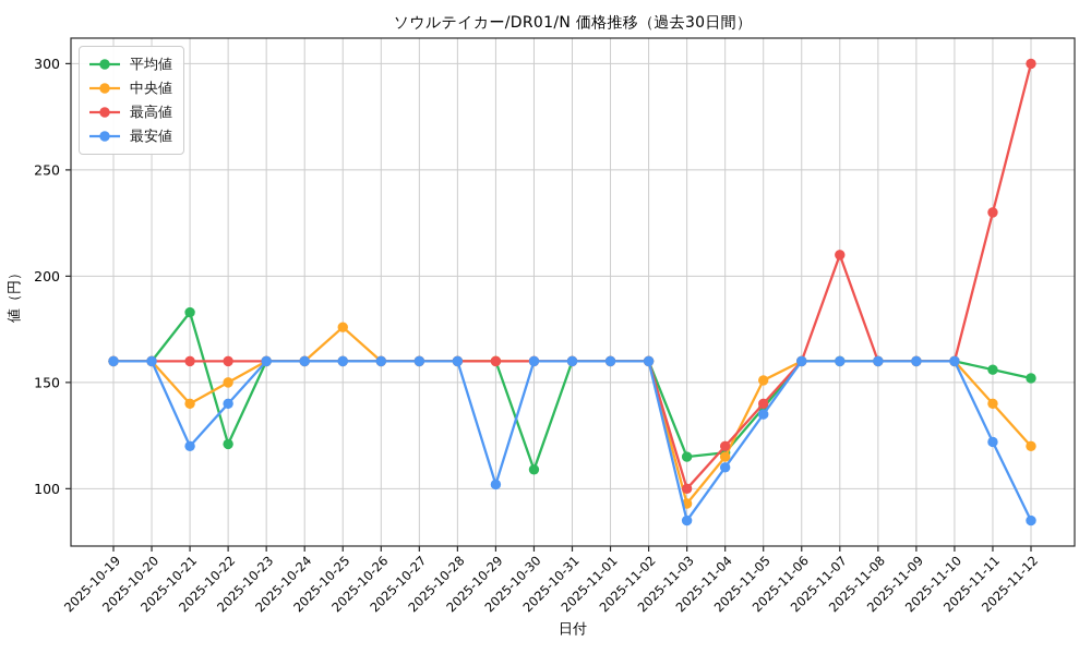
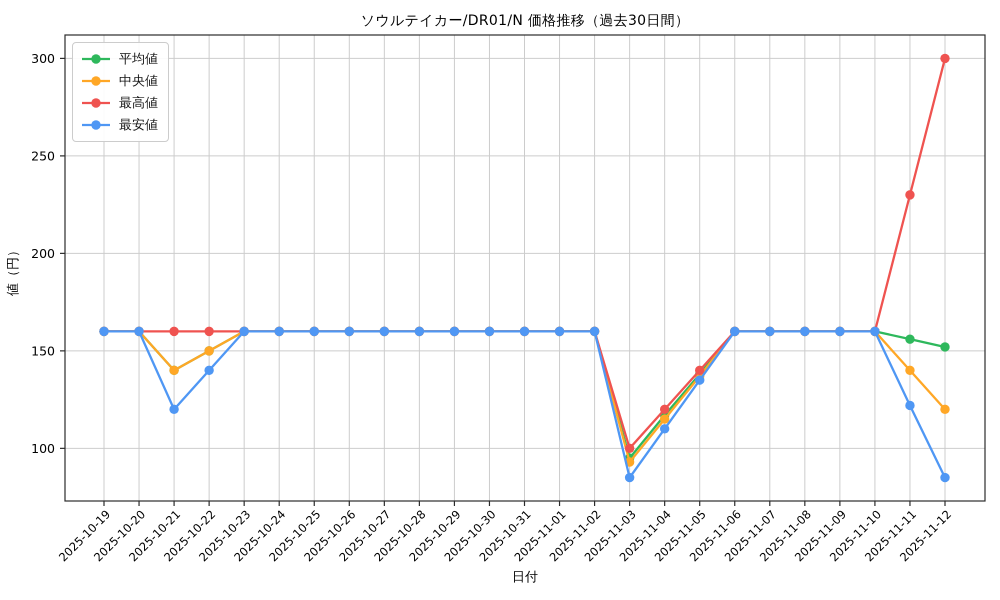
平均値/2025-10-21: 183 -> 140
平均値/2025-10-22: 121 -> 150
中央値/2025-10-25: 176 -> 160
最安値/2025-10-29: 102 -> 160
平均値/2025-10-30: 109 -> 160
平均値/2025-11-03: 115 -> 95
中央値/2025-11-05: 151 -> 137
最高値/2025-11-07: 210 -> 160
